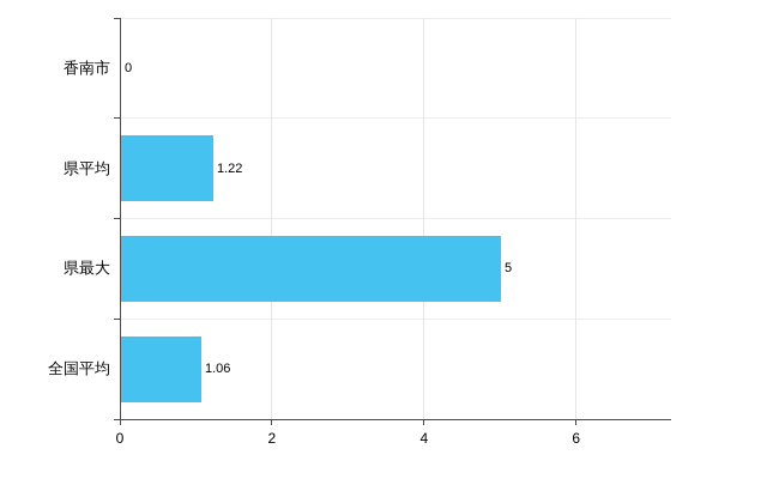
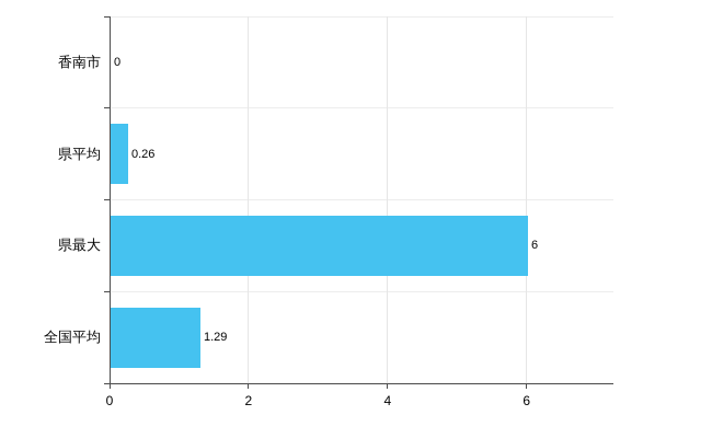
県平均: 1.22 -> 0.26
県最大: 5 -> 6
全国平均: 1.06 -> 1.29
